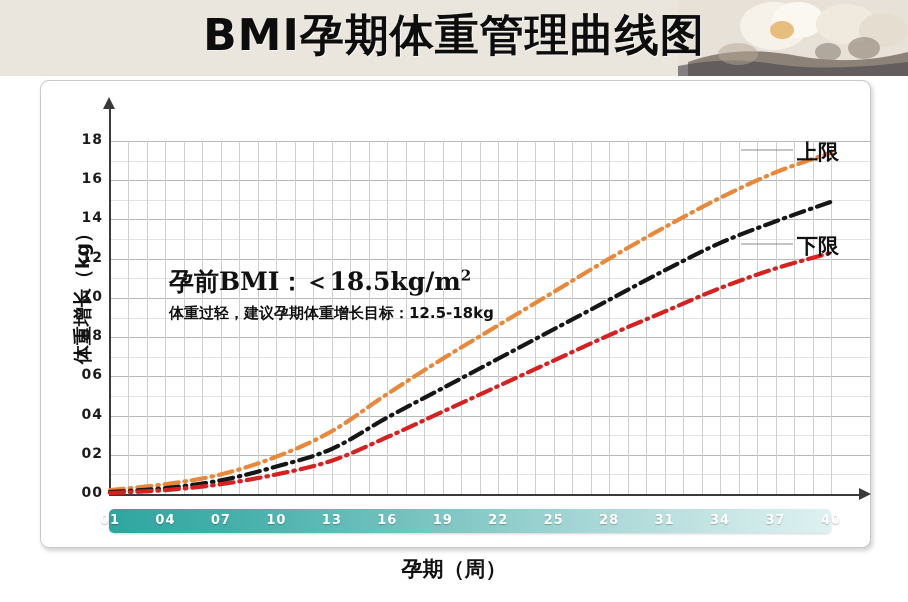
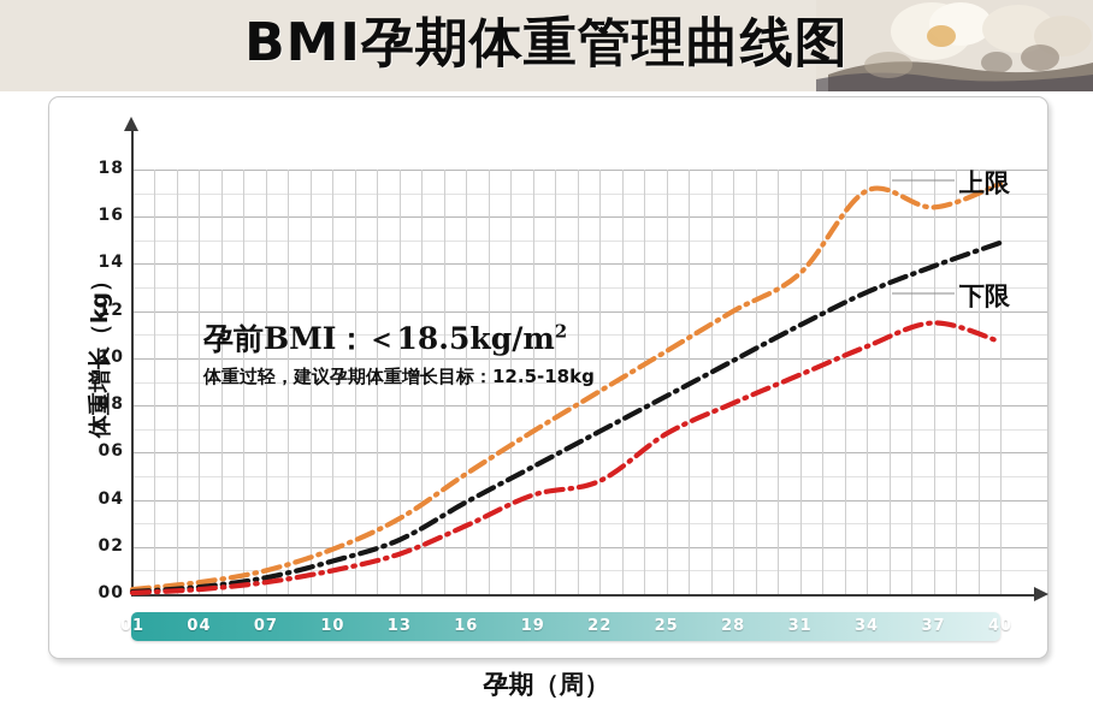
下限/22: 5.5 -> 4.8
上限/34: 15.1 -> 17.1
下限/40: 12.3 -> 10.7
